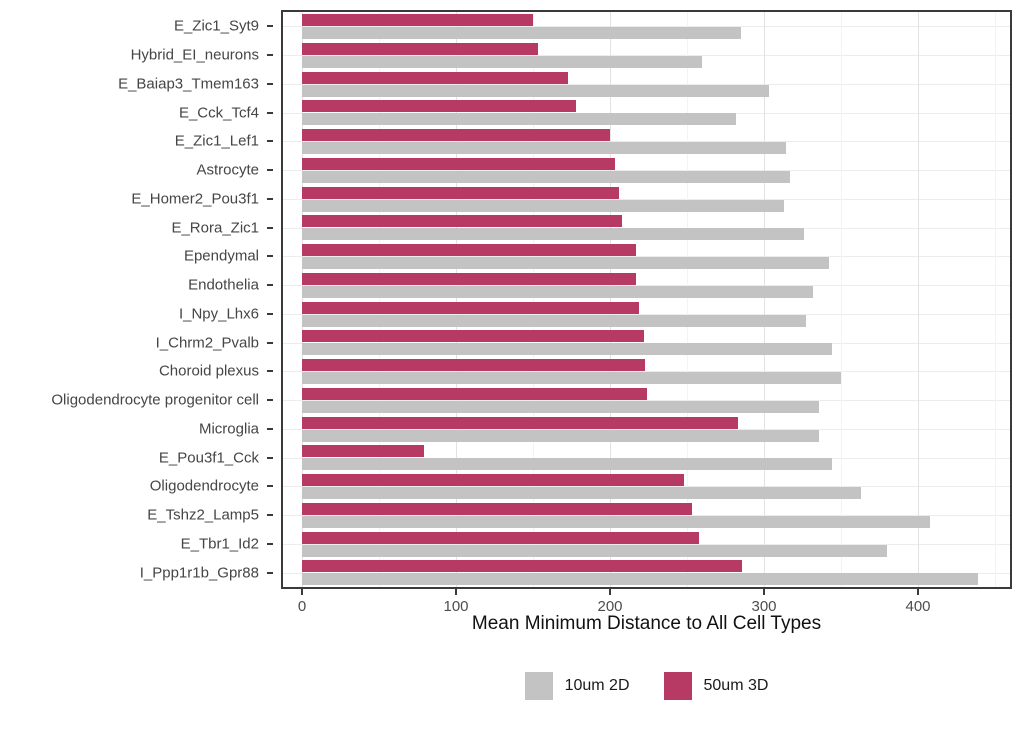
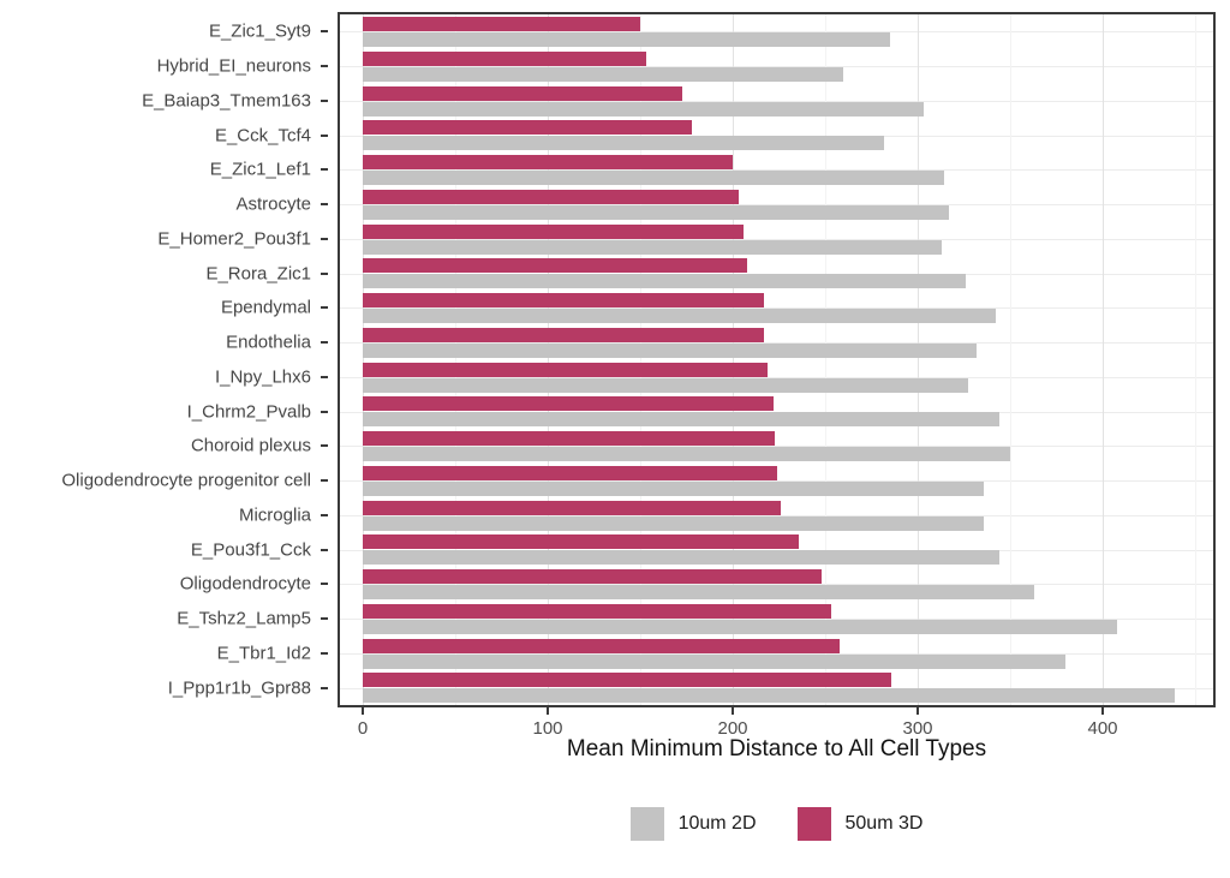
50um 3D/Microglia: 283 -> 226
50um 3D/E_Pou3f1_Cck: 79 -> 236
